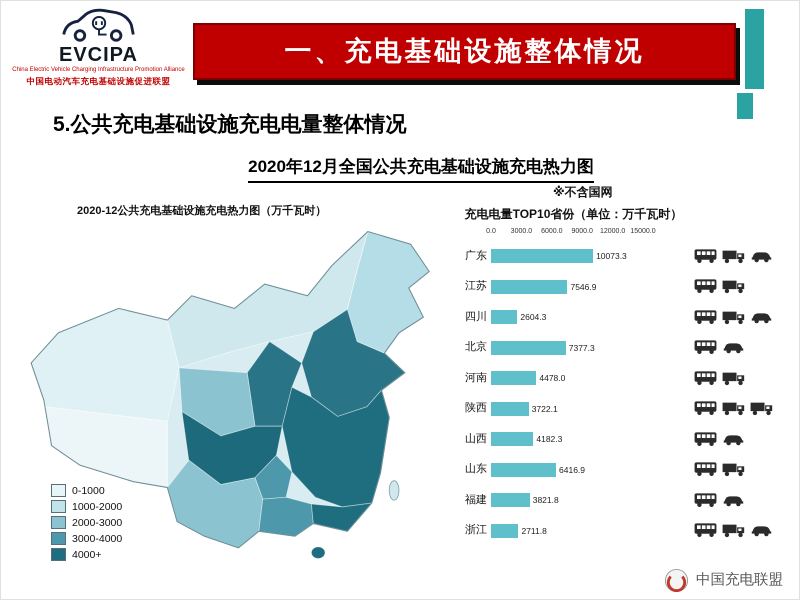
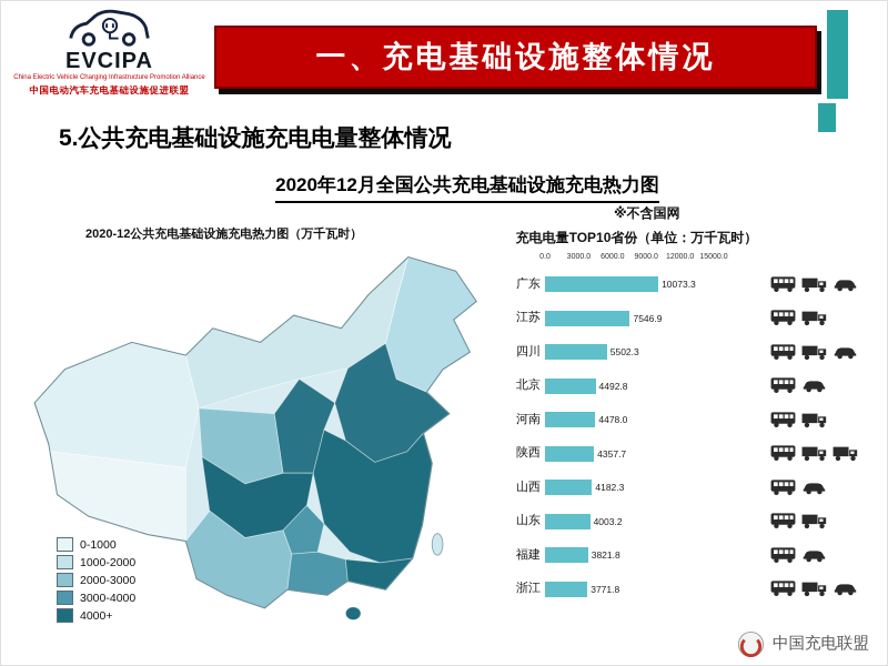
四川: 2604.3 -> 5502.3
北京: 7377.3 -> 4492.8
陕西: 3722.1 -> 4357.7
山东: 6416.9 -> 4003.2
浙江: 2711.8 -> 3771.8
